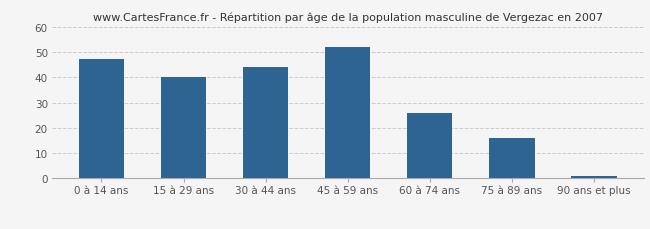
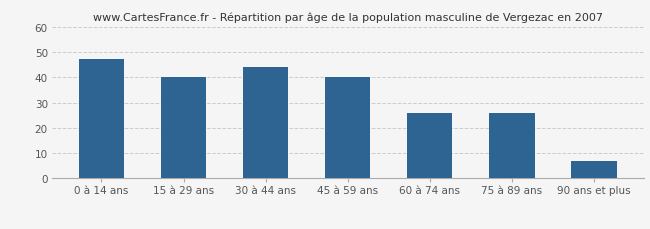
45 à 59 ans: 52 -> 40
75 à 89 ans: 16 -> 26
90 ans et plus: 1 -> 7
